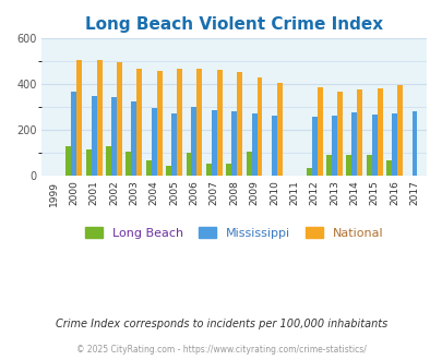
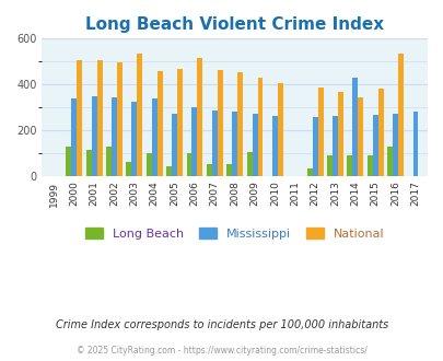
Mississippi/2000: 365 -> 340
Long Beach/2003: 103 -> 60
National/2003: 470 -> 535
Long Beach/2004: 68 -> 100
Mississippi/2004: 295 -> 340
National/2006: 468 -> 515
Mississippi/2014: 278 -> 430
National/2014: 375 -> 345
Long Beach/2016: 68 -> 130
National/2016: 398 -> 535
